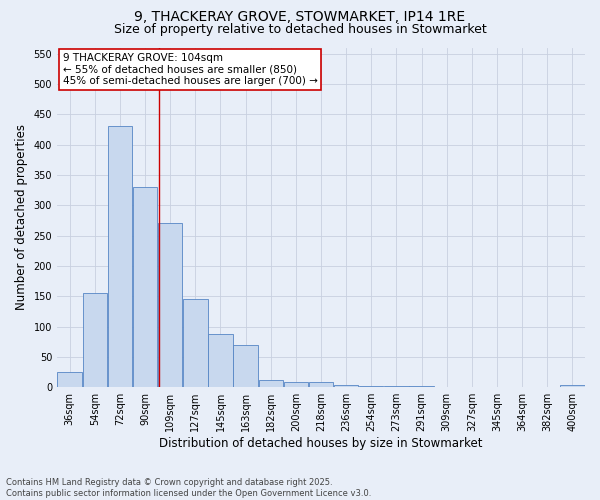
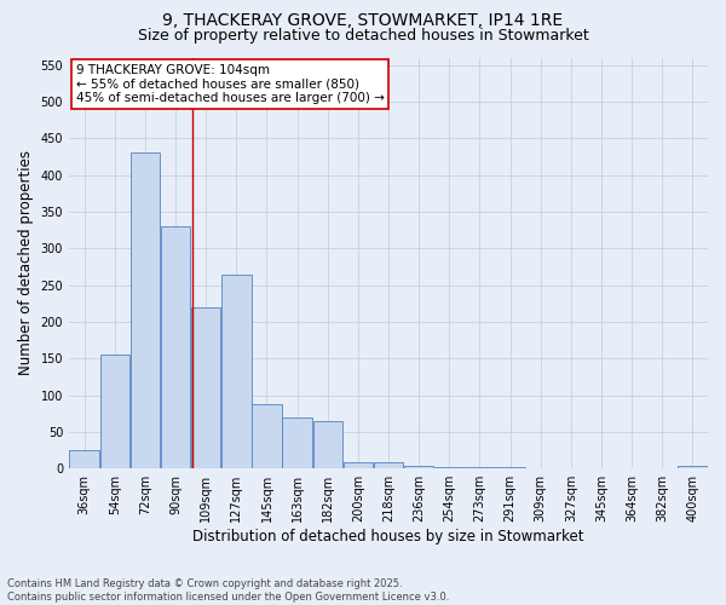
109sqm: 270 -> 220
127sqm: 145 -> 264
182sqm: 12 -> 64
